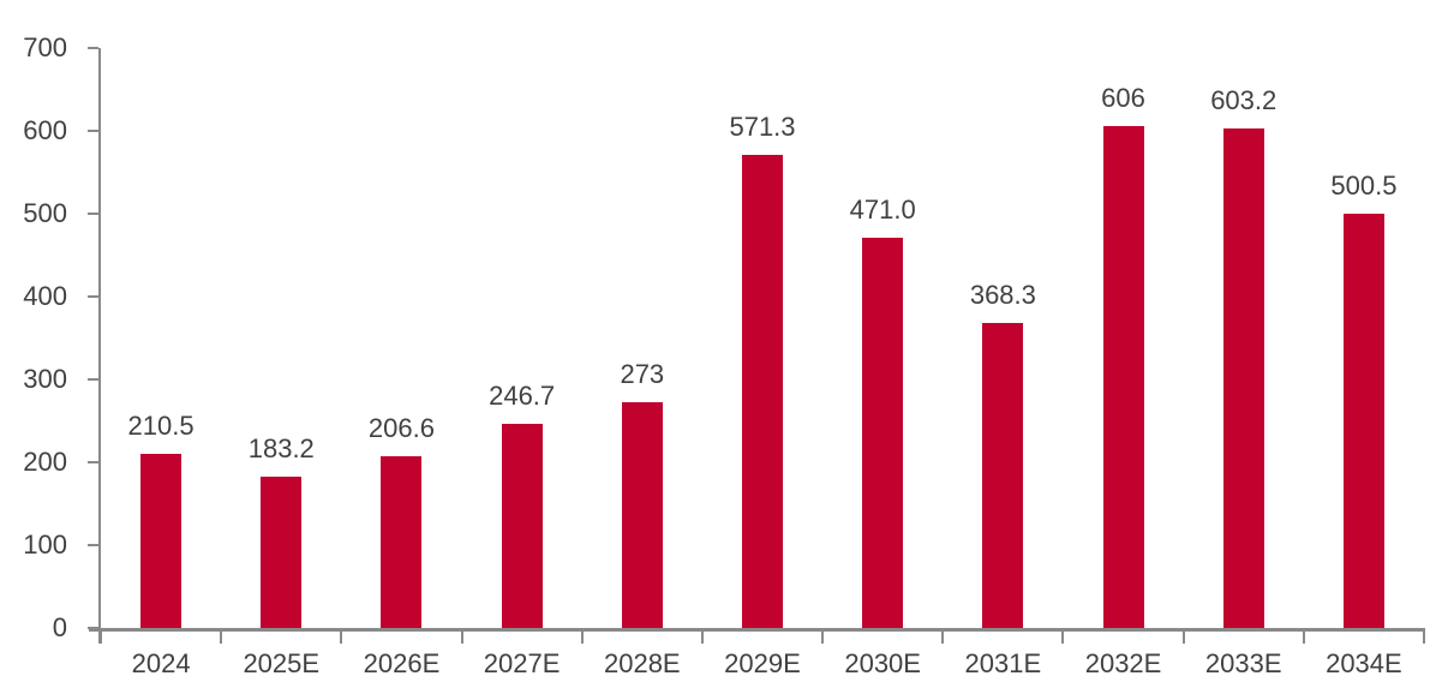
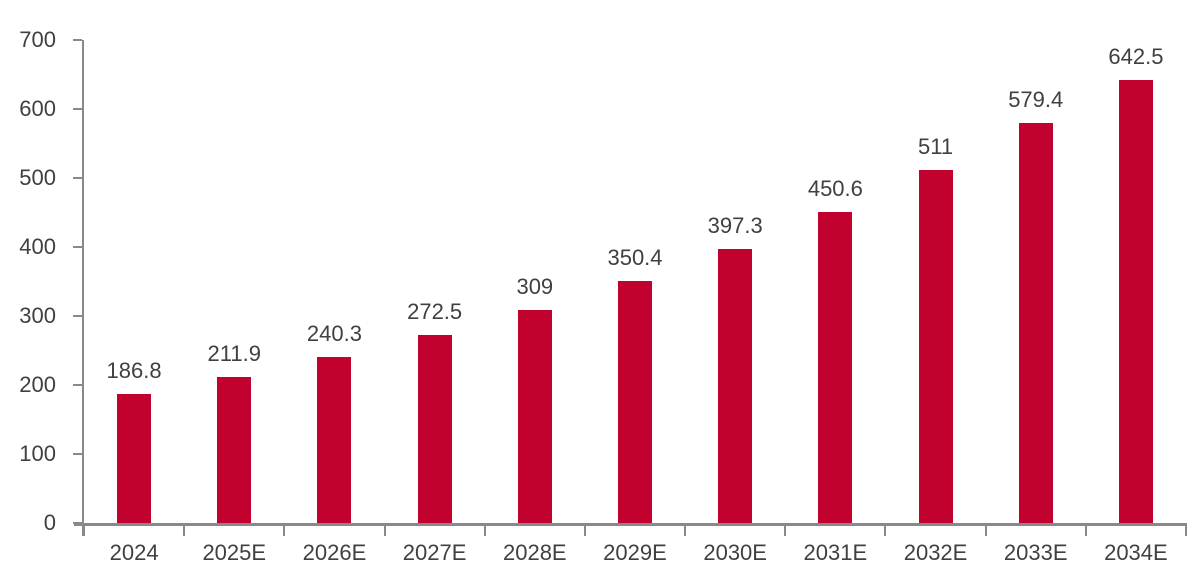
2024: 210.5 -> 186.8
2025E: 183.2 -> 211.9
2026E: 206.6 -> 240.3
2027E: 246.7 -> 272.5
2028E: 273 -> 309
2029E: 571.3 -> 350.4
2030E: 471.0 -> 397.3
2031E: 368.3 -> 450.6
2032E: 606 -> 511
2033E: 603.2 -> 579.4
2034E: 500.5 -> 642.5
